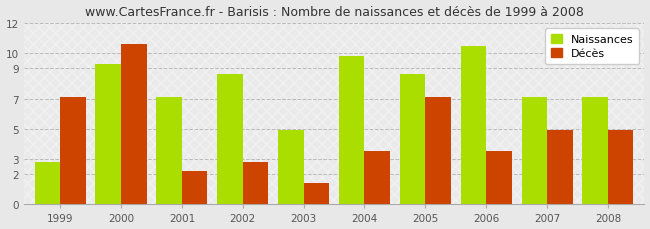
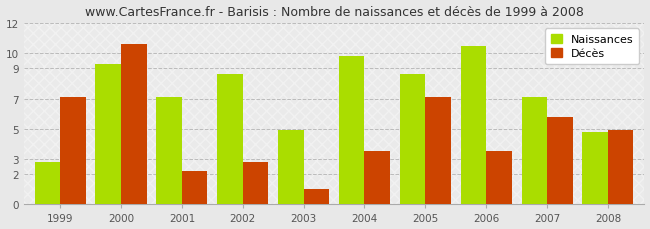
Décès/2003: 1.4 -> 1.0
Décès/2007: 4.9 -> 5.8
Naissances/2008: 7.1 -> 4.8
